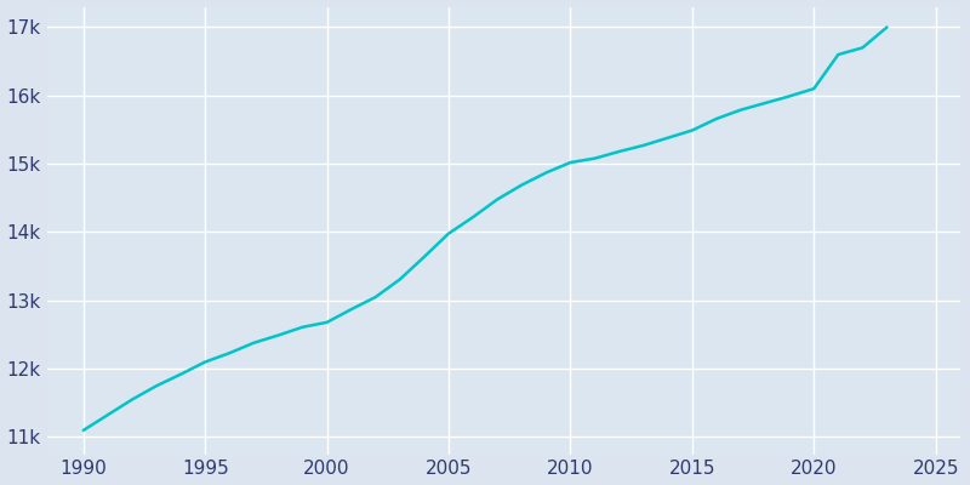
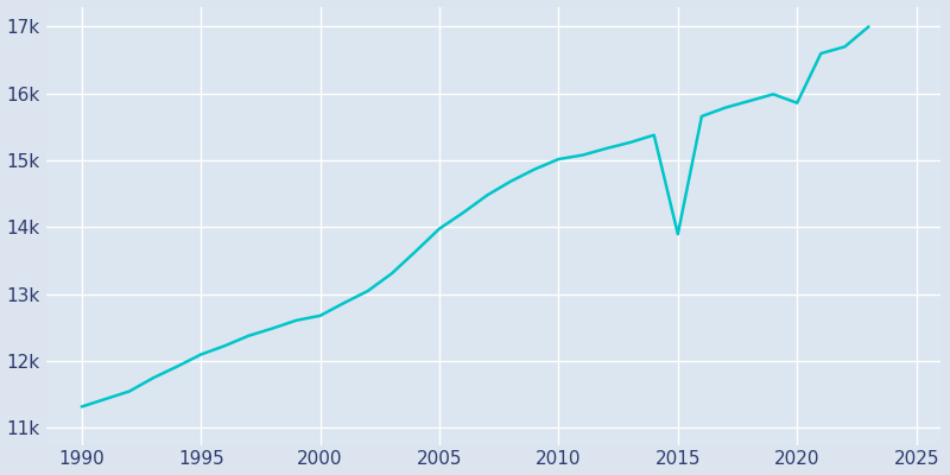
1990: 11.10k -> 11.32k
2015: 15.49k -> 13.90k
2020: 16.10k -> 15.86k
